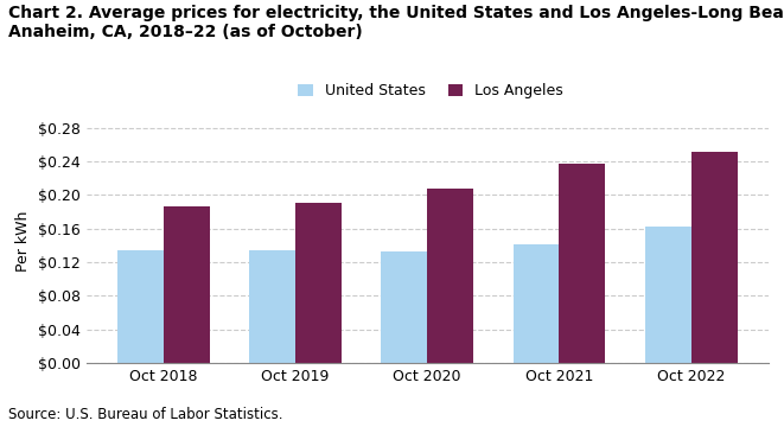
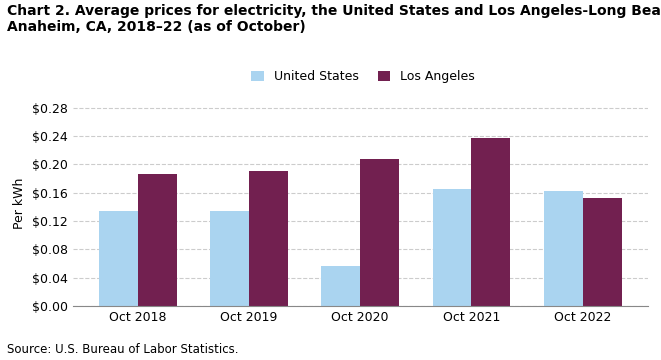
United States/Oct 2020: $0.133 -> $0.056
United States/Oct 2021: $0.142 -> $0.166
Los Angeles/Oct 2022: $0.252 -> $0.152
